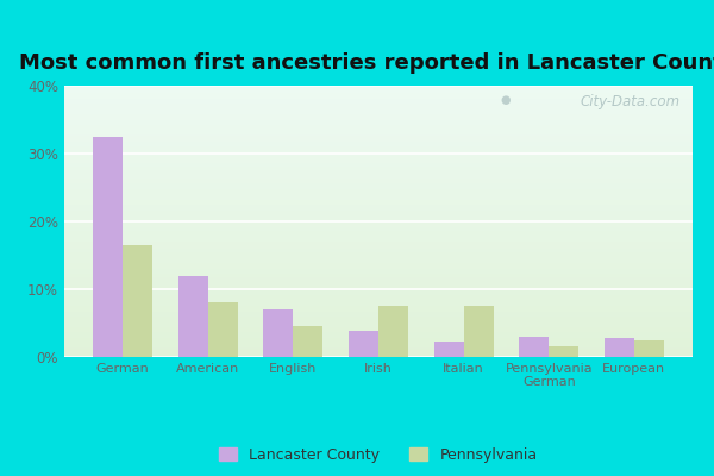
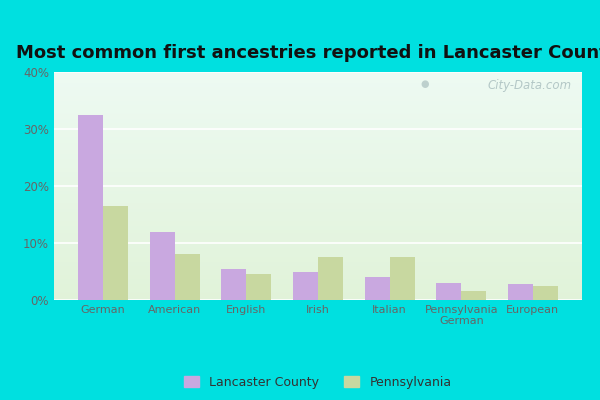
Lancaster County/English: 7.0% -> 5.5%
Lancaster County/Irish: 3.8% -> 5.0%
Lancaster County/Italian: 2.2% -> 4.0%
